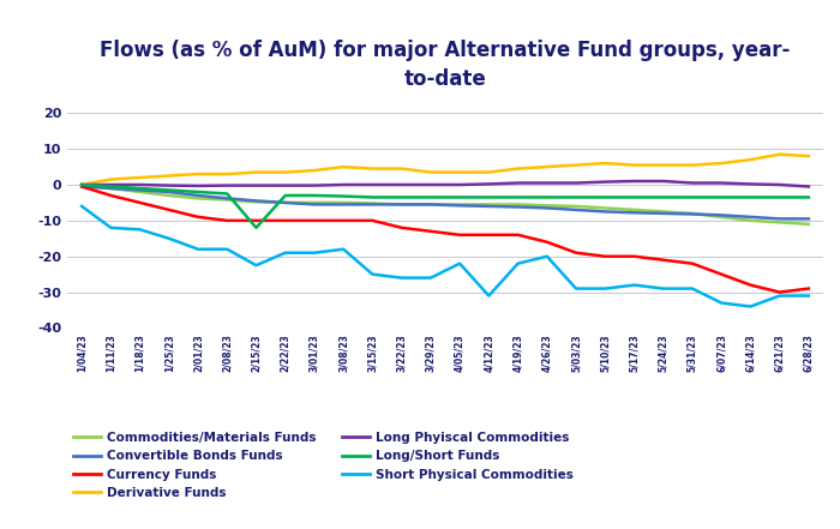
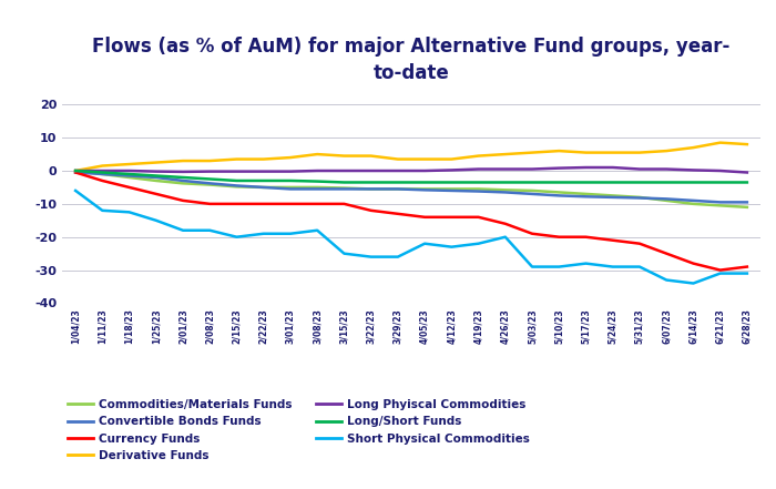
Long/Short Funds/2/15/23: -12.0 -> -3.0
Short Physical Commodities/2/15/23: -22.5 -> -20.0
Short Physical Commodities/4/12/23: -31.0 -> -23.0
